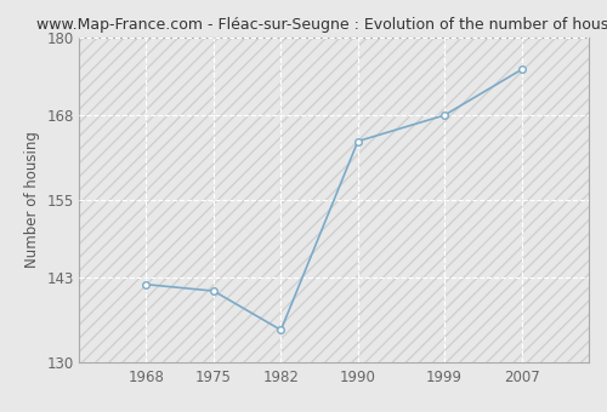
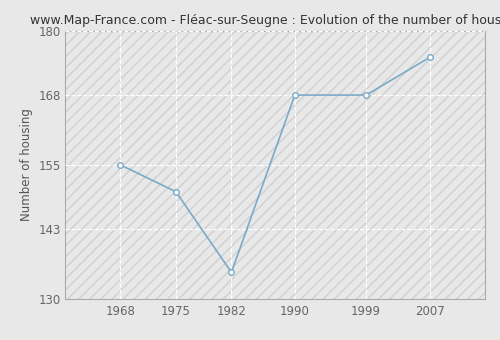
1968: 142 -> 155
1975: 141 -> 150
1990: 164 -> 168
